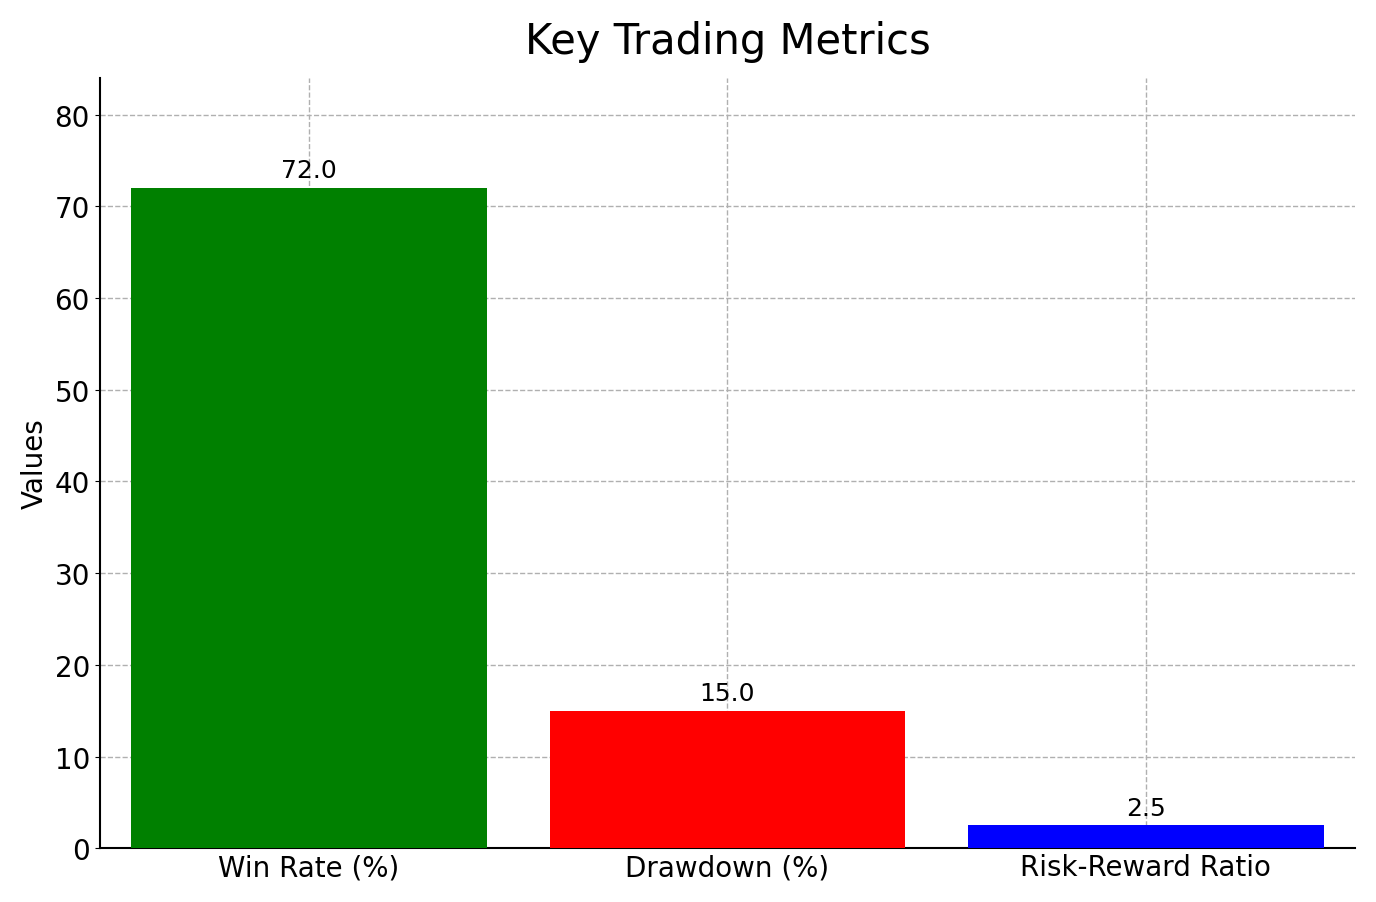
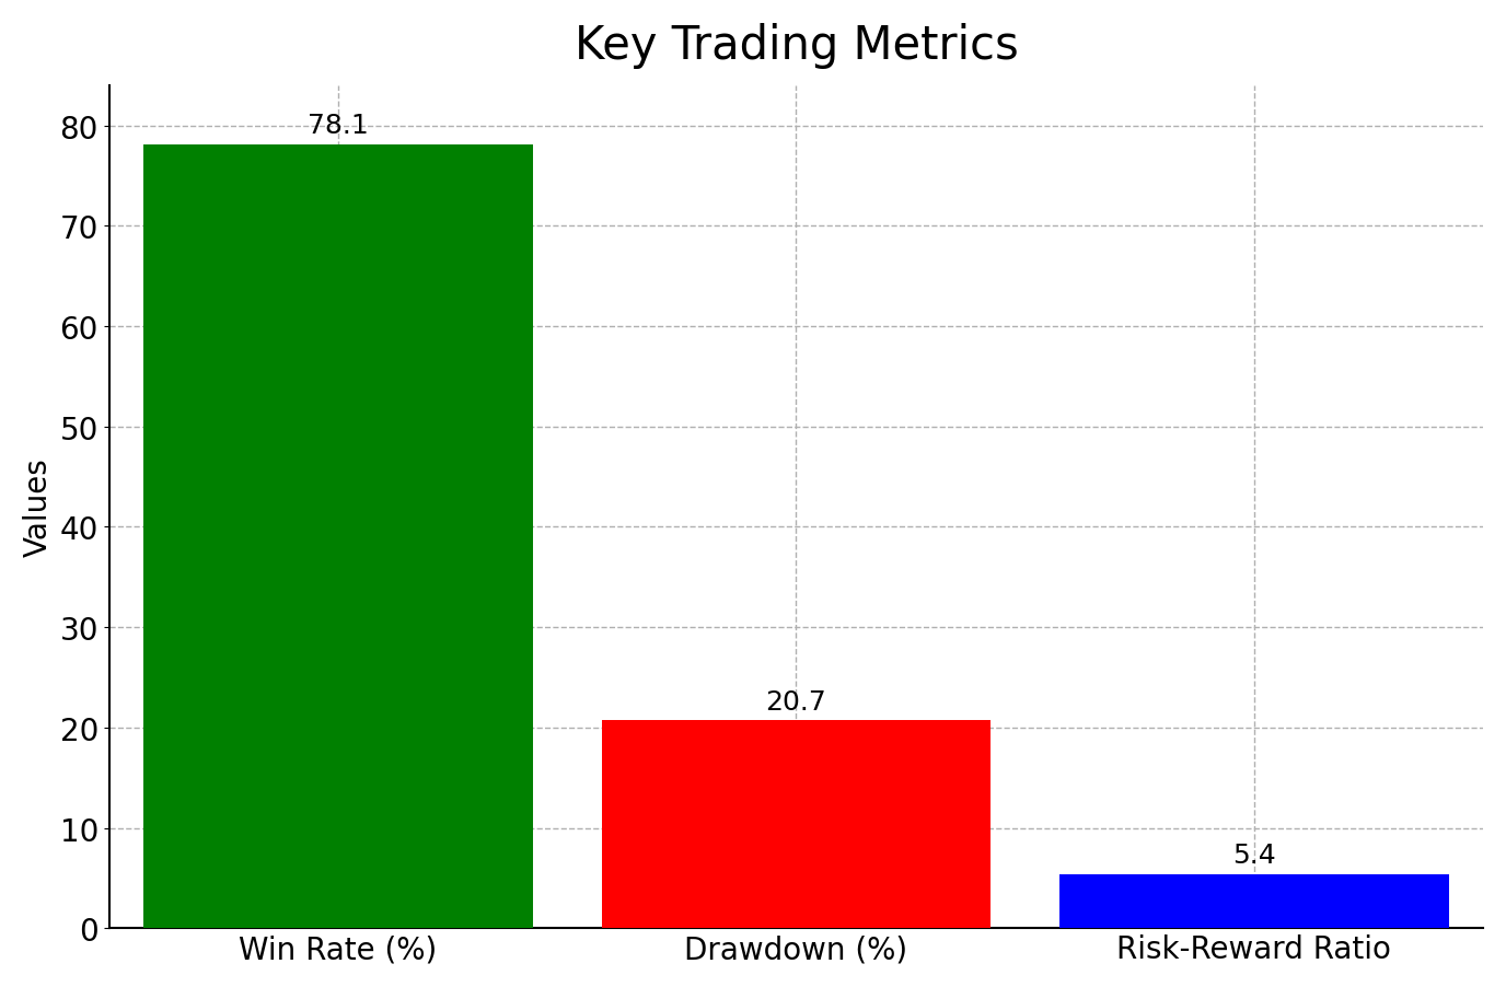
Win Rate (%): 72.0 -> 78.1
Drawdown (%): 15.0 -> 20.7
Risk-Reward Ratio: 2.5 -> 5.4
